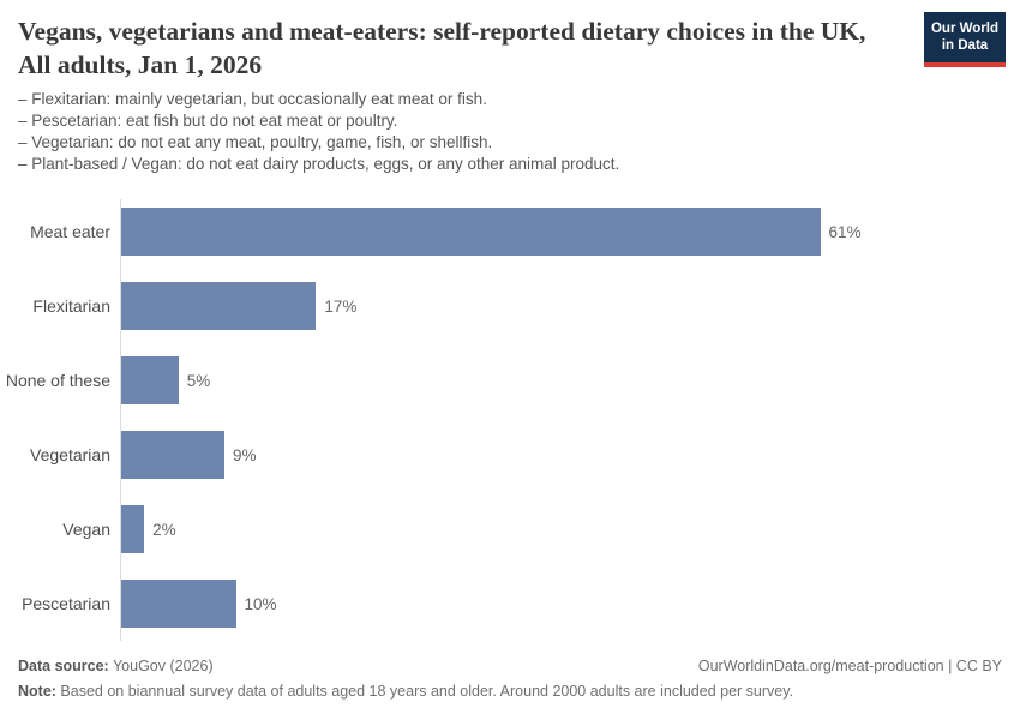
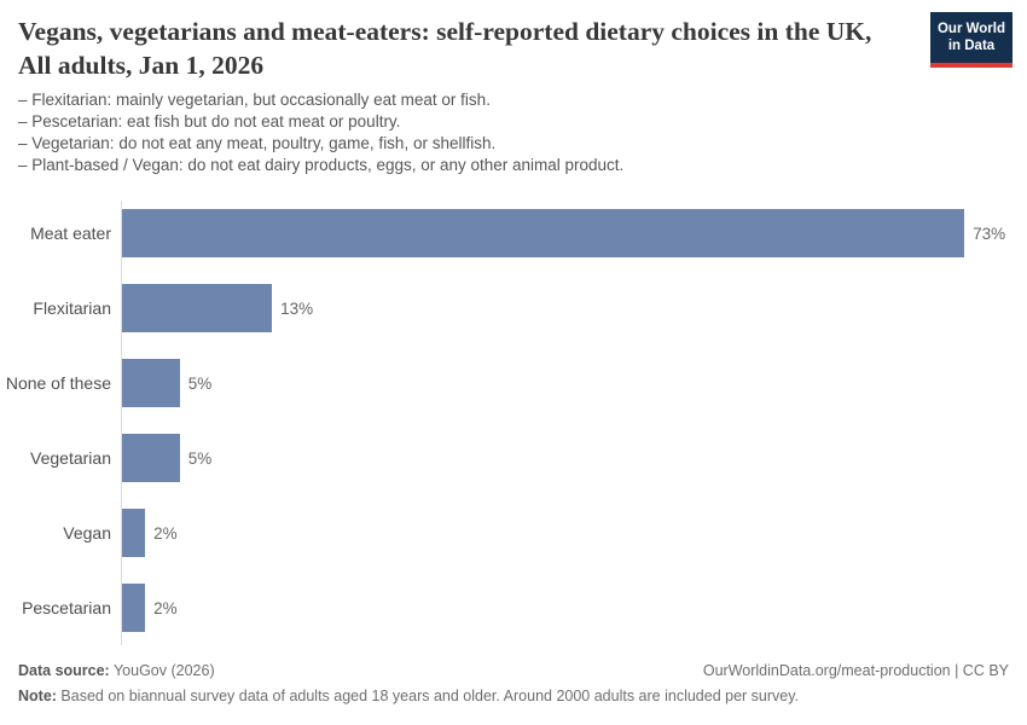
Meat eater: 61% -> 73%
Flexitarian: 17% -> 13%
Vegetarian: 9% -> 5%
Pescetarian: 10% -> 2%
